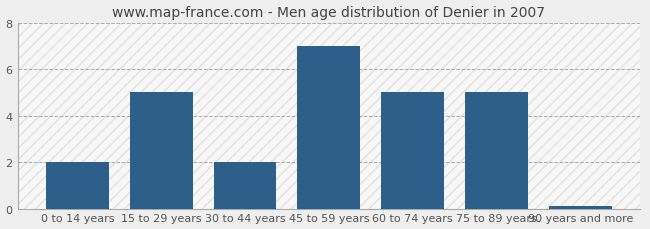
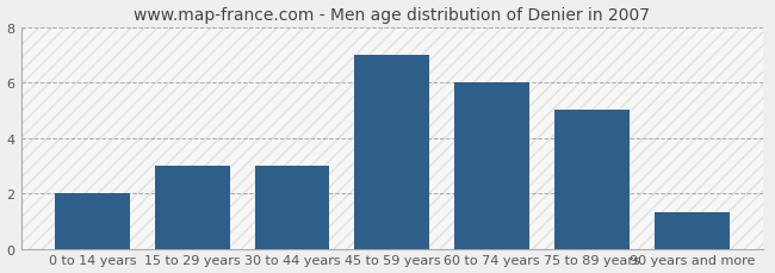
15 to 29 years: 5.0 -> 3.0
30 to 44 years: 2.0 -> 3.0
60 to 74 years: 5.0 -> 6.0
90 years and more: 0.1 -> 1.3
